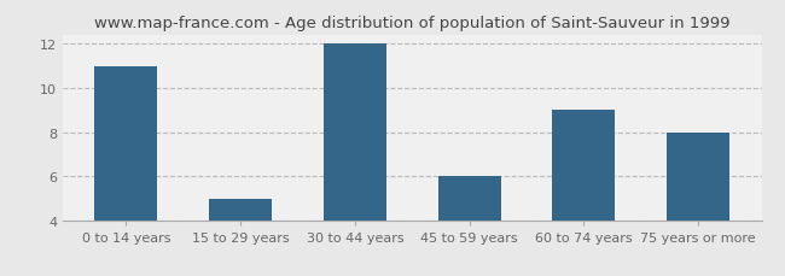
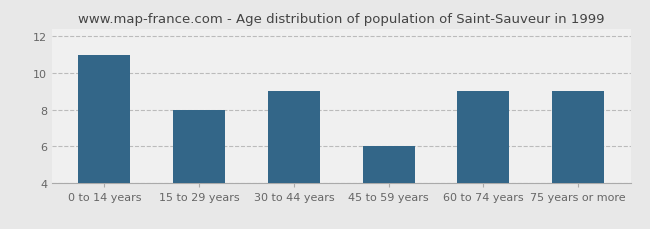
15 to 29 years: 5 -> 8
30 to 44 years: 12 -> 9
75 years or more: 8 -> 9
